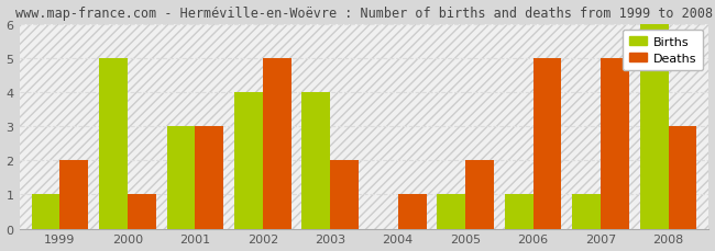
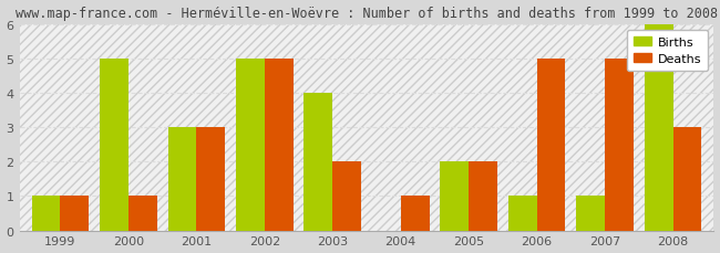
Deaths/1999: 2 -> 1
Births/2002: 4 -> 5
Births/2005: 1 -> 2
